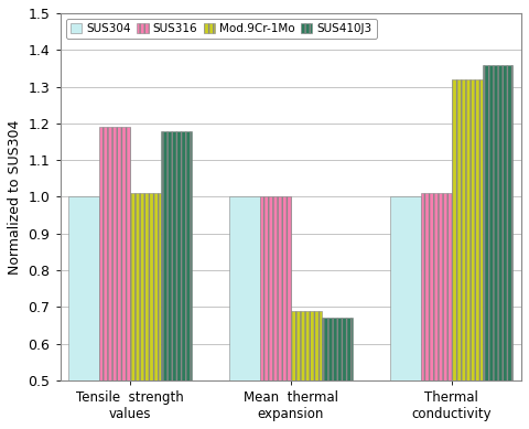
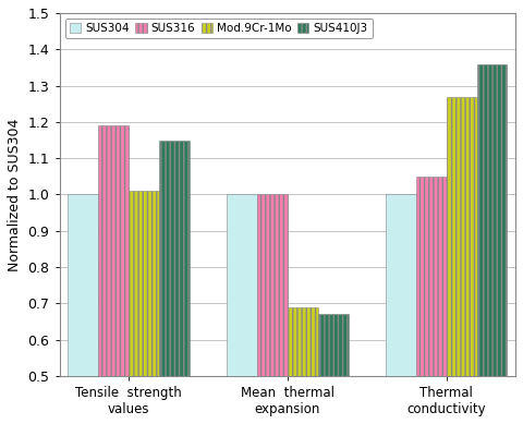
SUS410J3/Tensile strength values: 1.18 -> 1.15
SUS316/Thermal conductivity: 1.01 -> 1.05
Mod.9Cr-1Mo/Thermal conductivity: 1.32 -> 1.27
